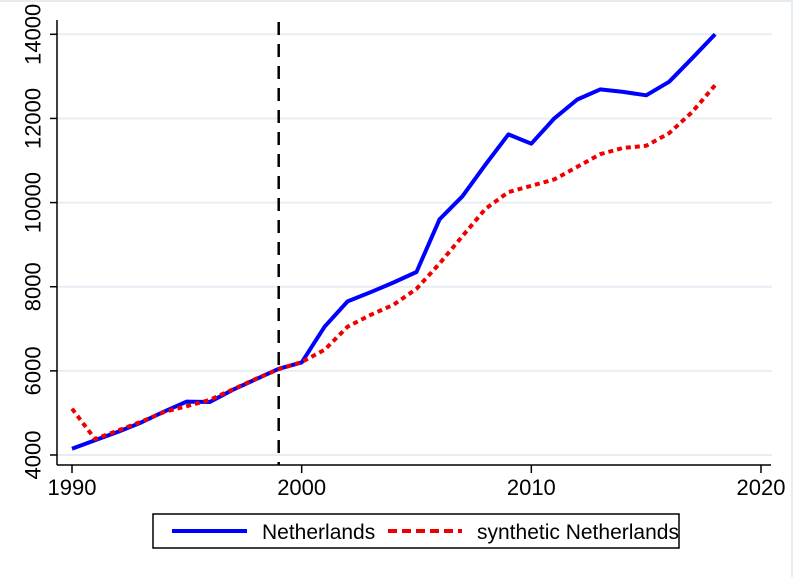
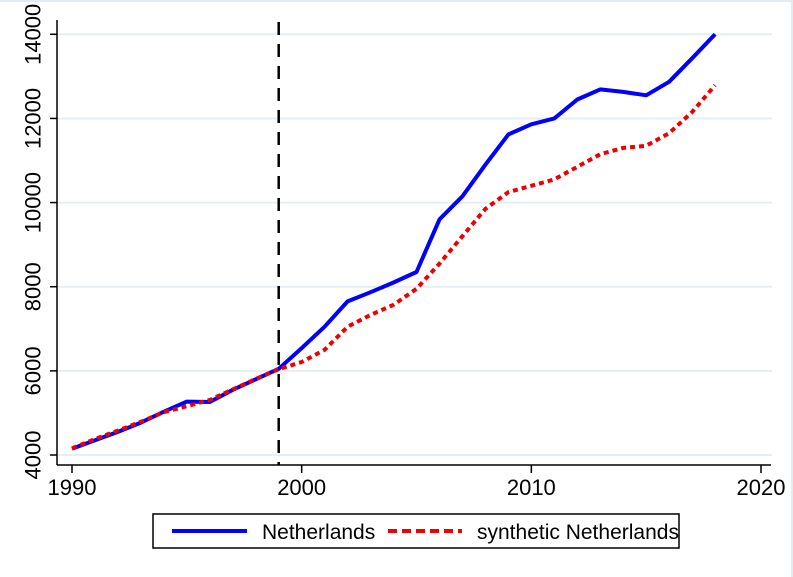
synthetic Netherlands/1990: 5100 -> 4200
Netherlands/2000: 6200 -> 6500
Netherlands/2010: 11400 -> 11900
